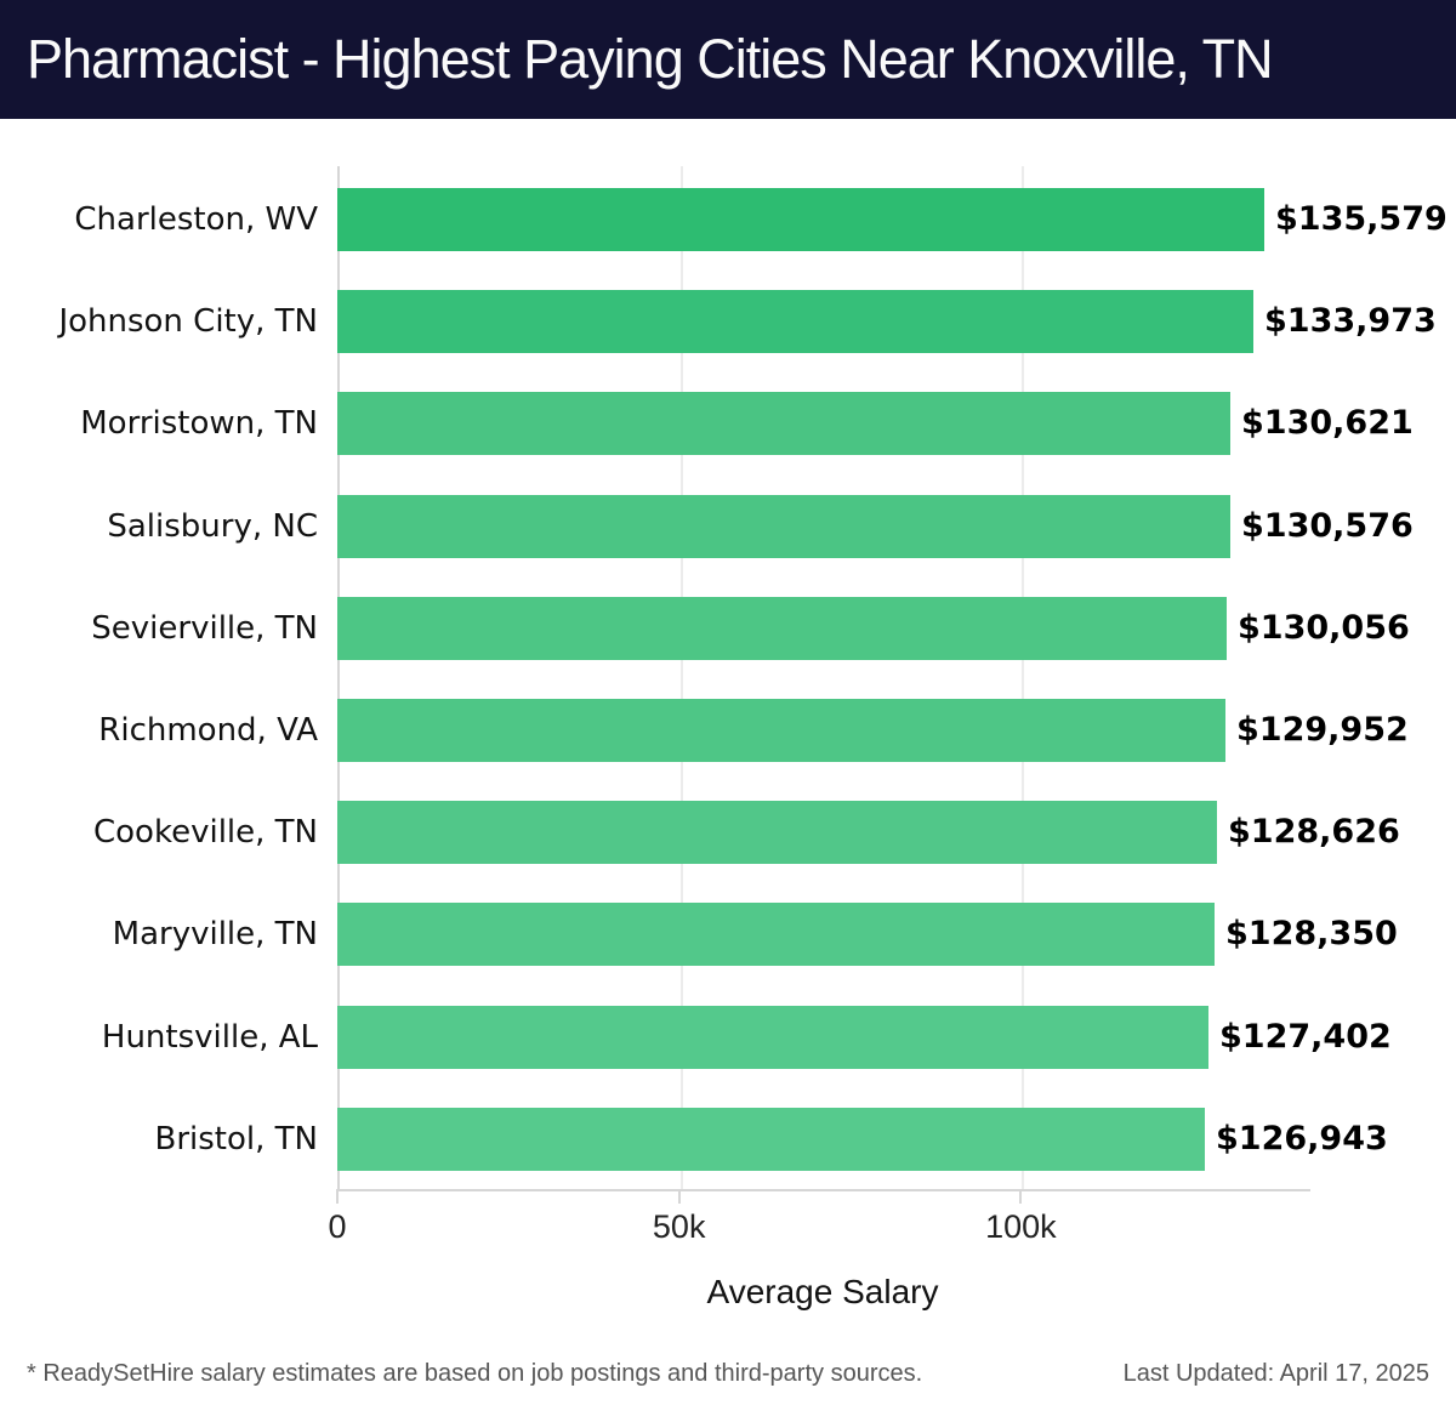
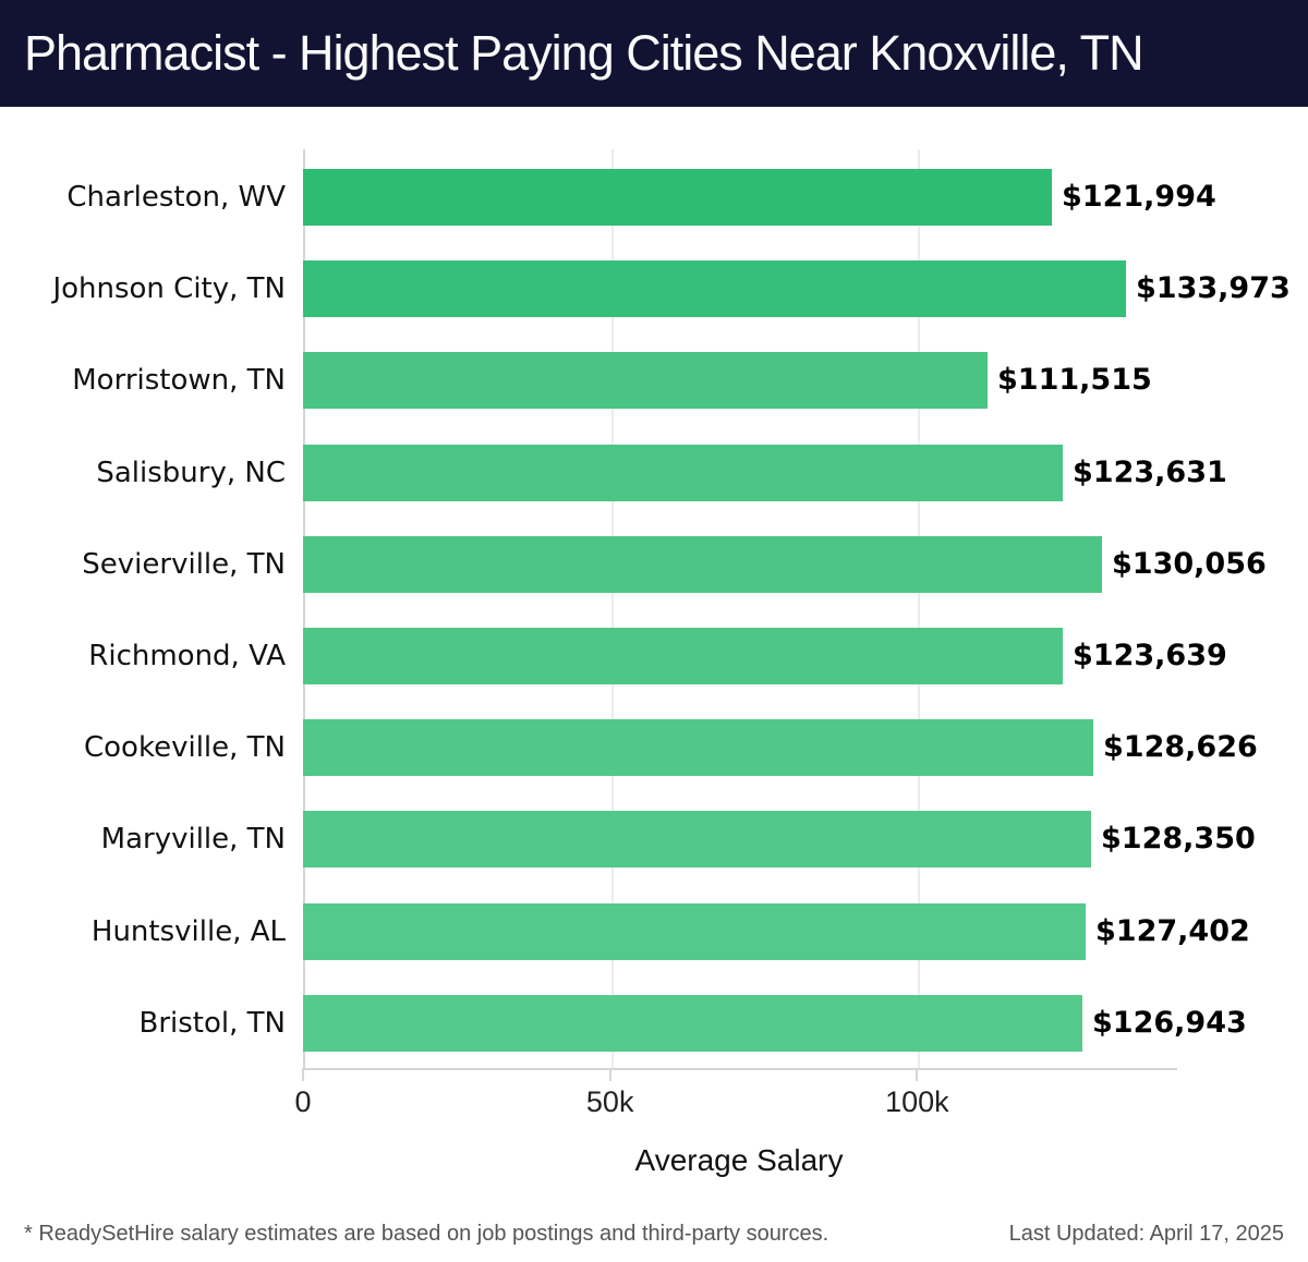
Charleston, WV: $135,579 -> $121,994
Morristown, TN: $130,621 -> $111,515
Salisbury, NC: $130,576 -> $123,631
Richmond, VA: $129,952 -> $123,639
